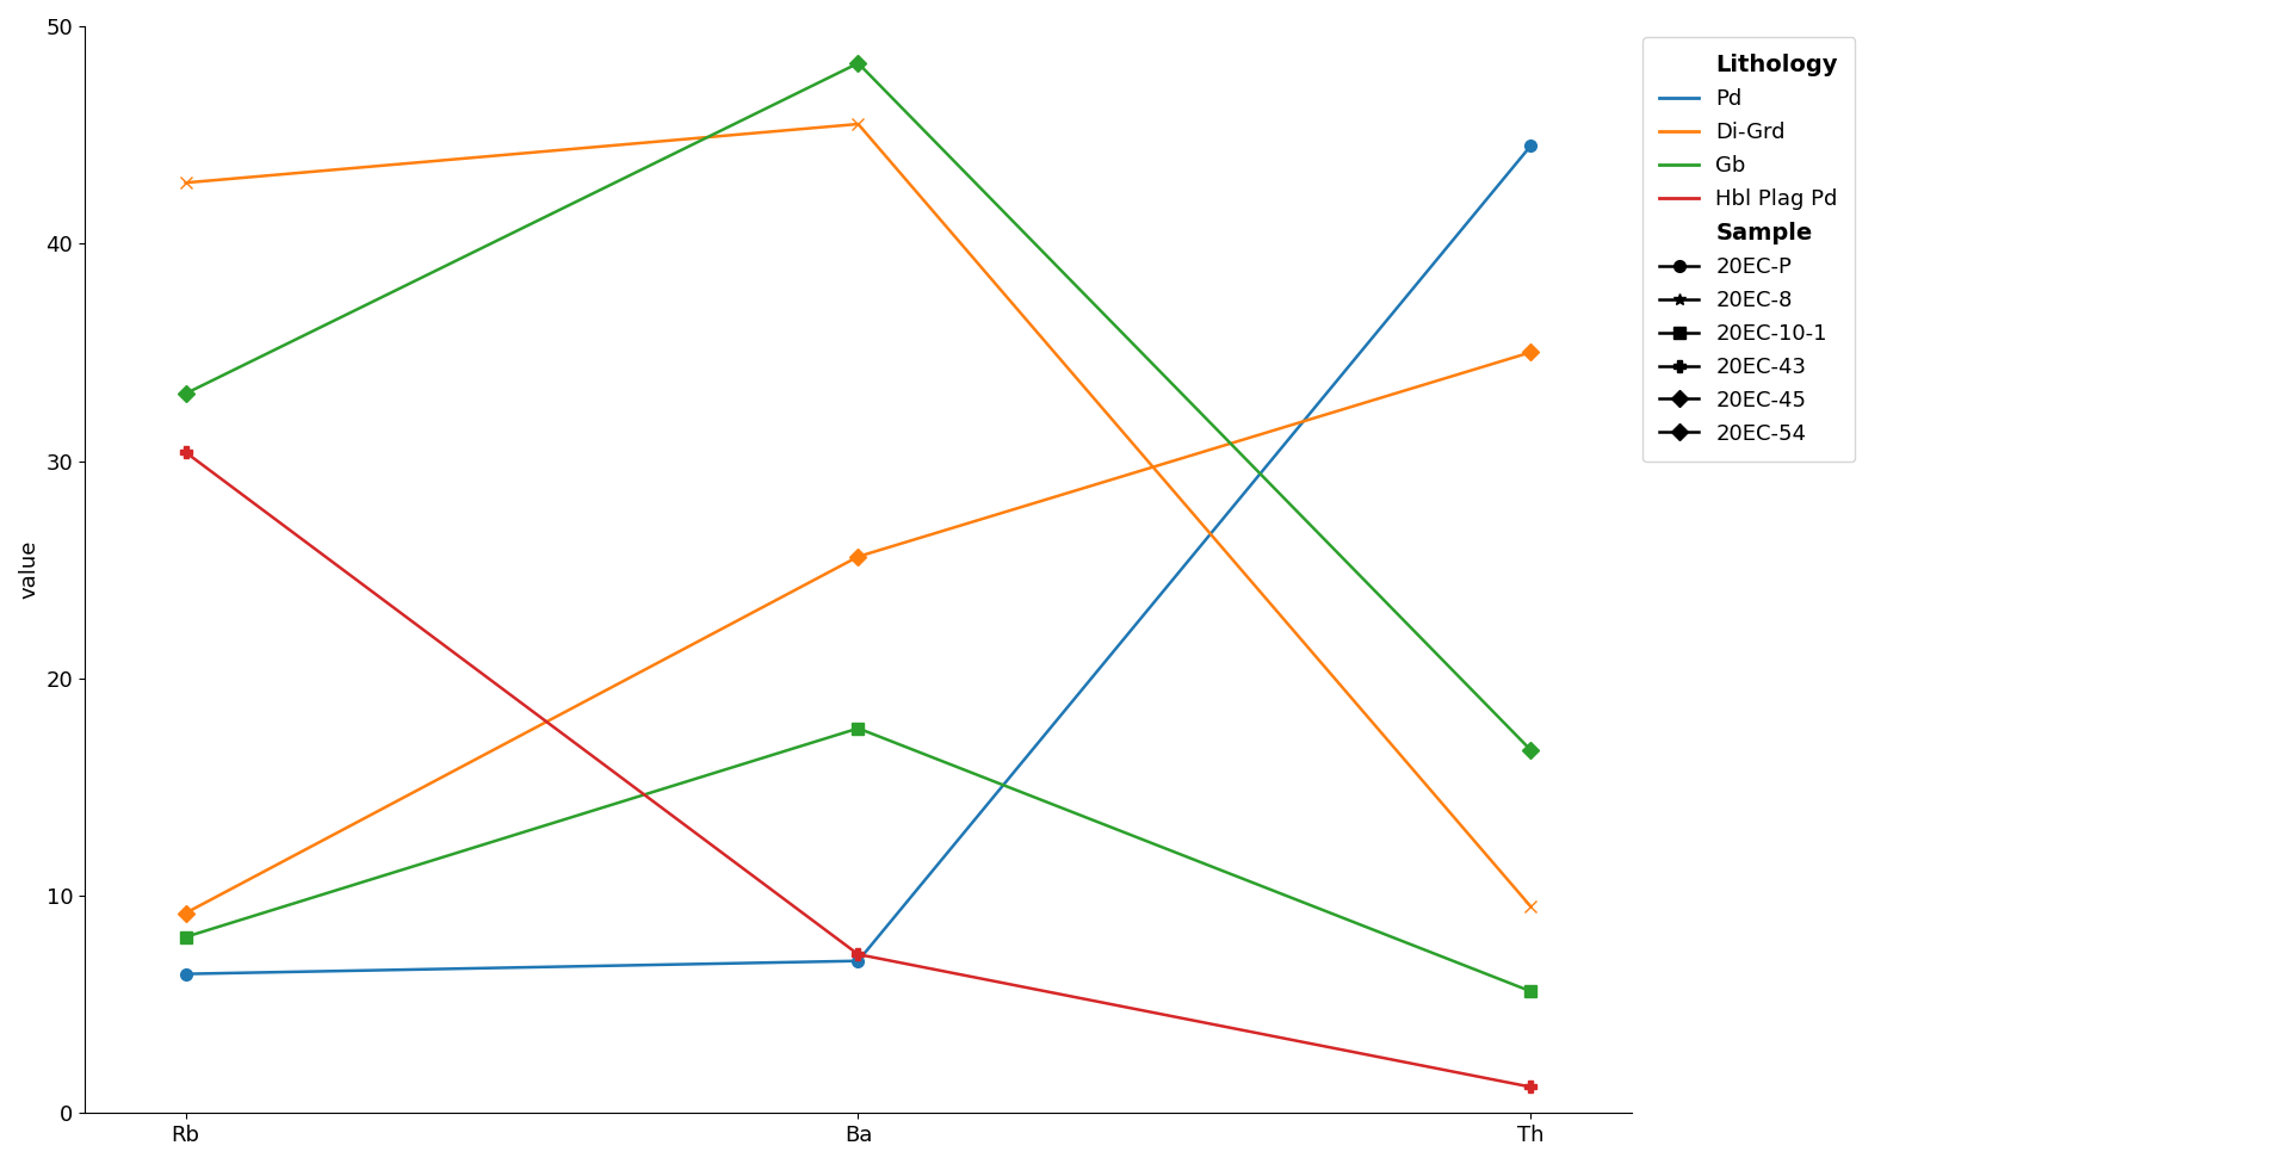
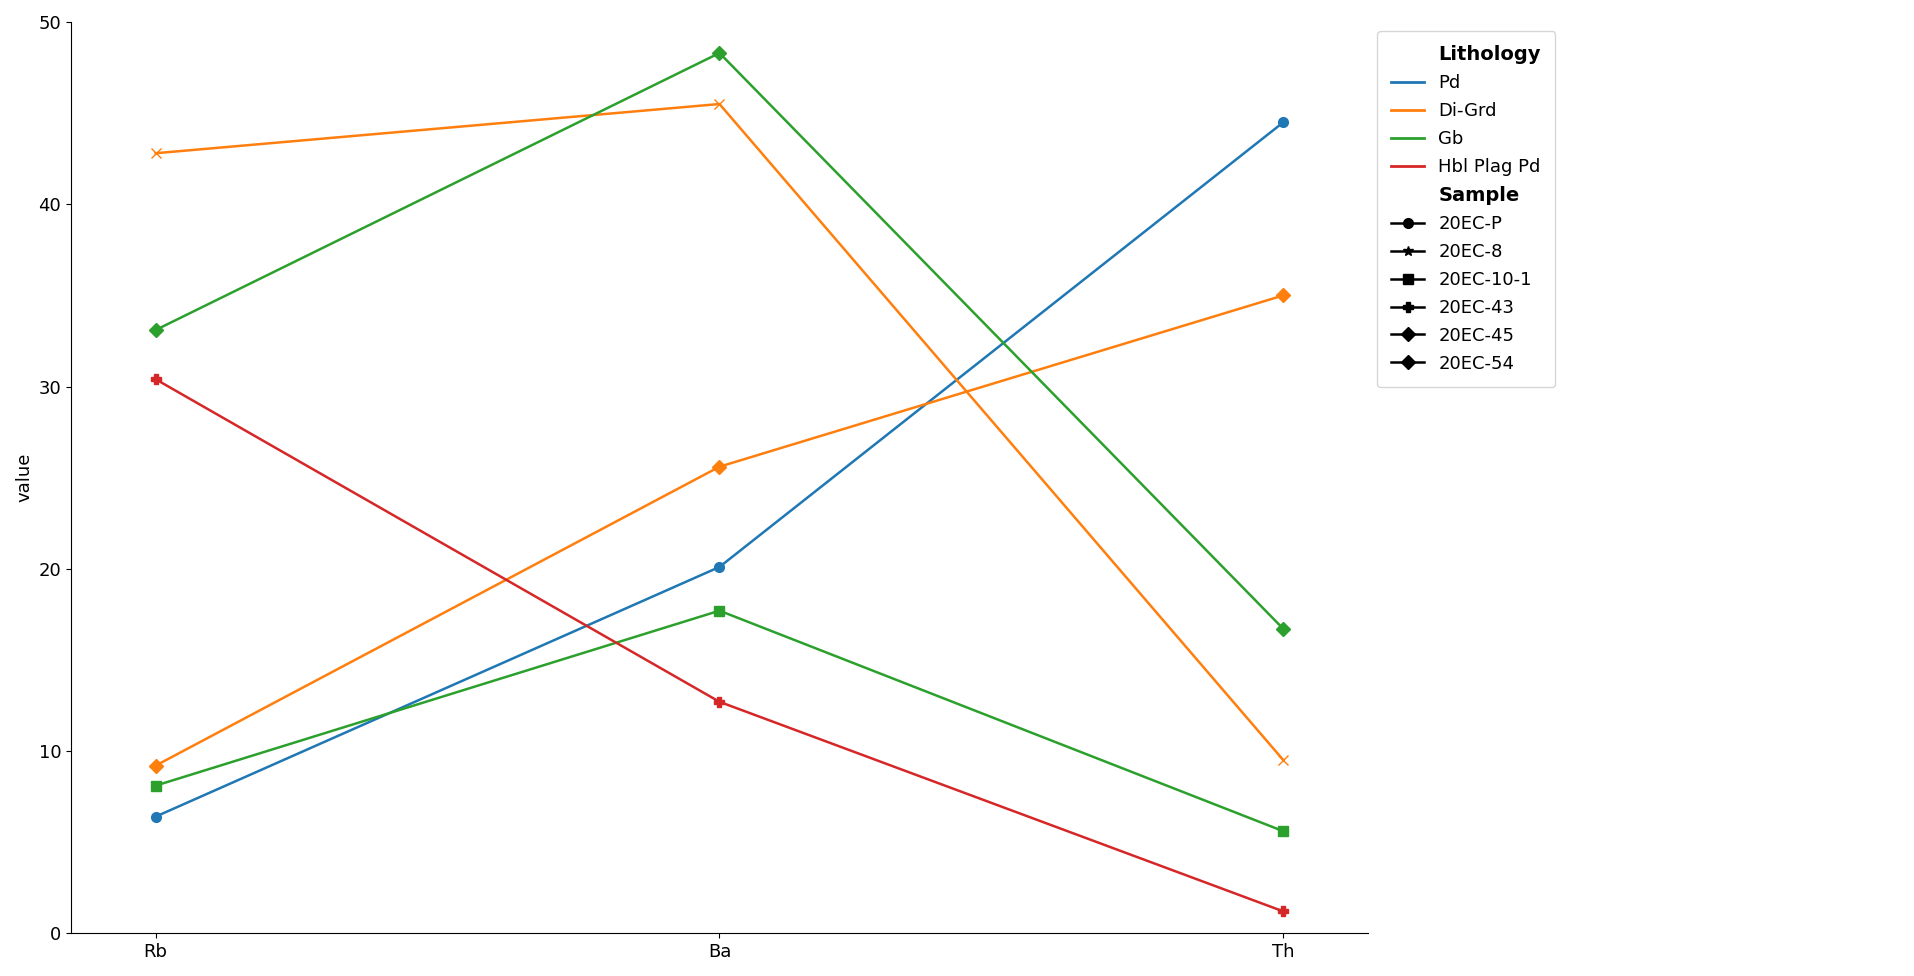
Pd/Ba: 7.0 -> 20.1
Hbl Plag Pd/Ba: 7.3 -> 12.7
